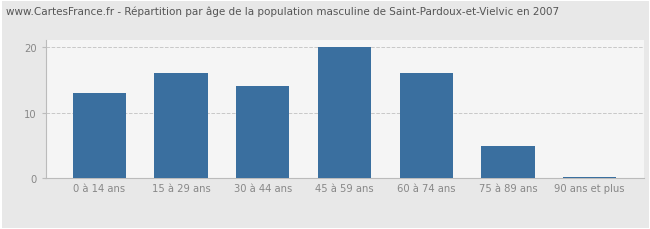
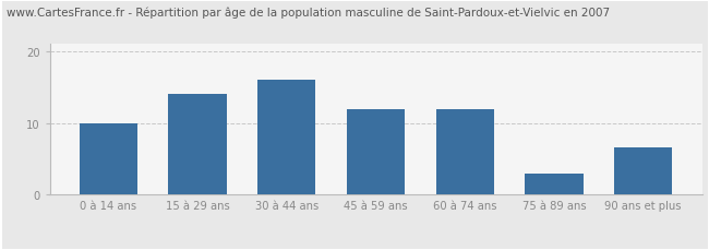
0 à 14 ans: 13.0 -> 10.0
15 à 29 ans: 16.0 -> 14.0
30 à 44 ans: 14.0 -> 16.0
45 à 59 ans: 20.0 -> 12.0
60 à 74 ans: 16.0 -> 12.0
75 à 89 ans: 5.0 -> 3.0
90 ans et plus: 0.2 -> 6.6
